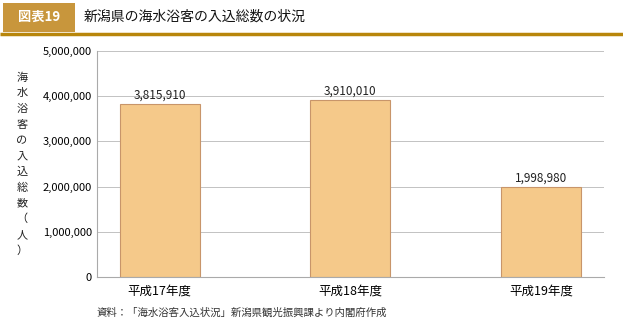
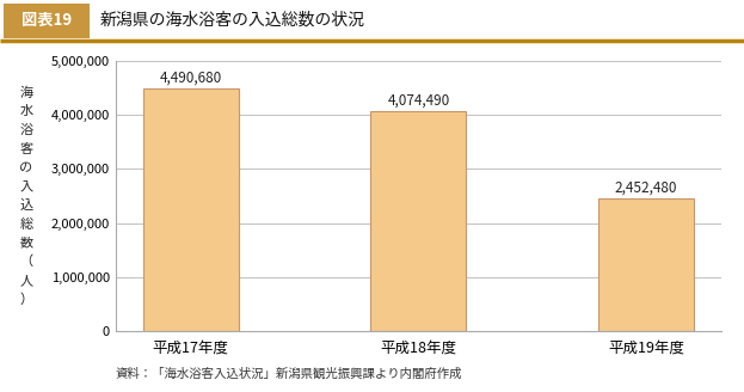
平成17年度: 3,815,910 -> 4,490,680
平成18年度: 3,910,010 -> 4,074,490
平成19年度: 1,998,980 -> 2,452,480
